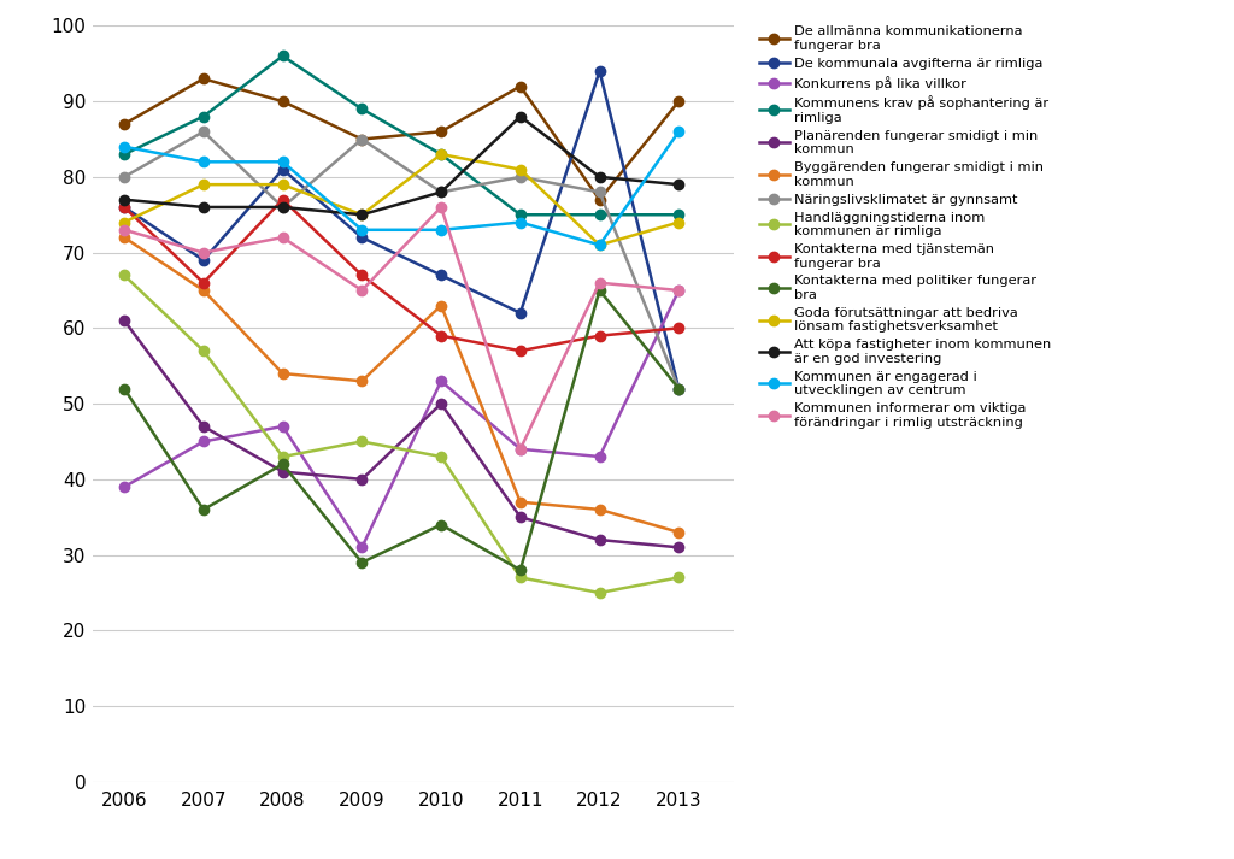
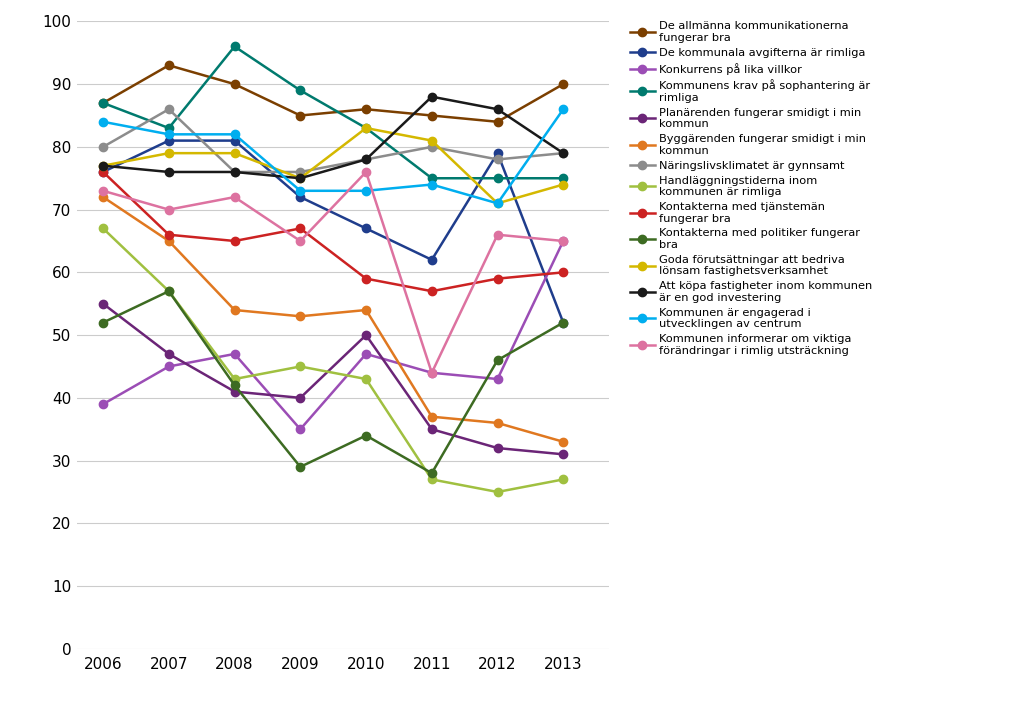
Kommunens krav på sophantering är rimliga/2006: 83 -> 87
Planärenden fungerar smidigt i min kommun/2006: 61 -> 55
Goda förutsättningar att bedriva lönsam fastighetsverksamhet/2006: 74 -> 77
De kommunala avgifterna är rimliga/2007: 69 -> 81
Kommunens krav på sophantering är rimliga/2007: 88 -> 83
Kontakterna med politiker fungerar bra/2007: 36 -> 57
Kontakterna med tjänstemän fungerar bra/2008: 77 -> 65
Konkurrens på lika villkor/2009: 31 -> 35
Näringslivsklimatet är gynnsamt/2009: 85 -> 76
Konkurrens på lika villkor/2010: 53 -> 47
Byggärenden fungerar smidigt i min kommun/2010: 63 -> 54
De allmänna kommunikationerna fungerar bra/2011: 92 -> 85
De allmänna kommunikationerna fungerar bra/2012: 77 -> 84
De kommunala avgifterna är rimliga/2012: 94 -> 79
Kontakterna med politiker fungerar bra/2012: 65 -> 46
Att köpa fastigheter inom kommunen är en god investering/2012: 80 -> 86
Näringslivsklimatet är gynnsamt/2013: 52 -> 79
